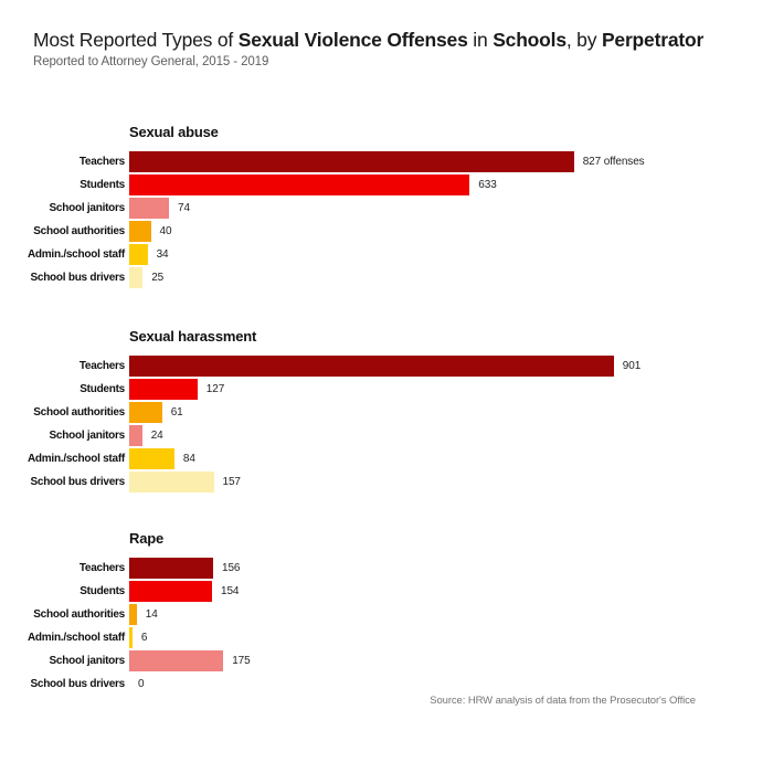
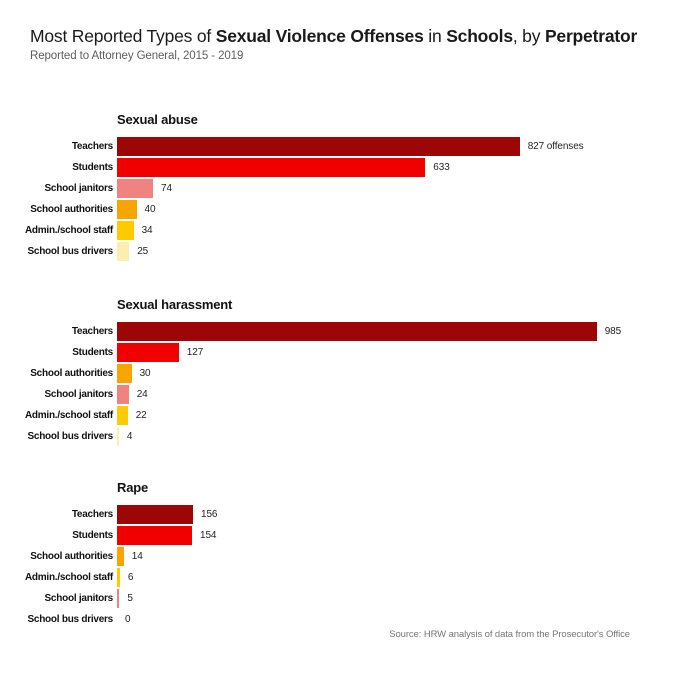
Sexual harassment/Teachers: 901 -> 985
Sexual harassment/School authorities: 61 -> 30
Sexual harassment/Admin./school staff: 84 -> 22
Sexual harassment/School bus drivers: 157 -> 4
Rape/School janitors: 175 -> 5
